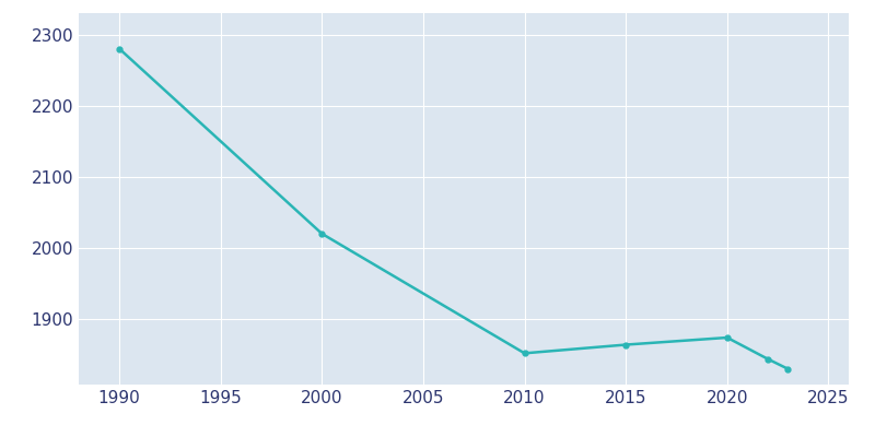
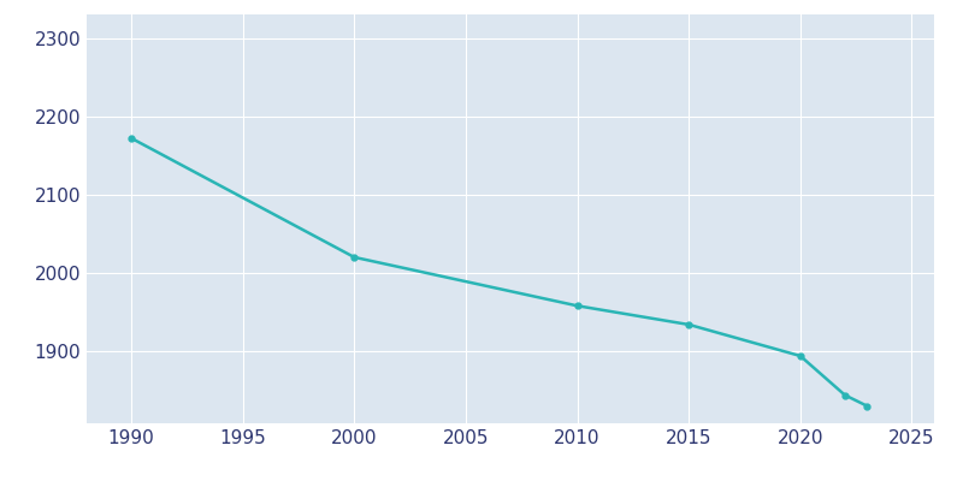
1990: 2280 -> 2172
2010: 1852 -> 1958
2015: 1864 -> 1934
2020: 1874 -> 1894
